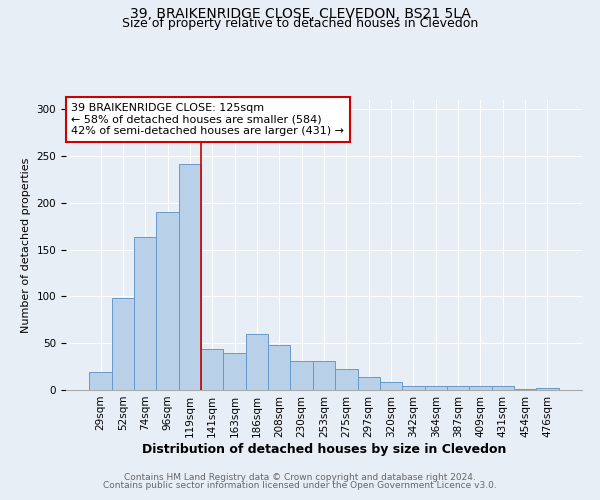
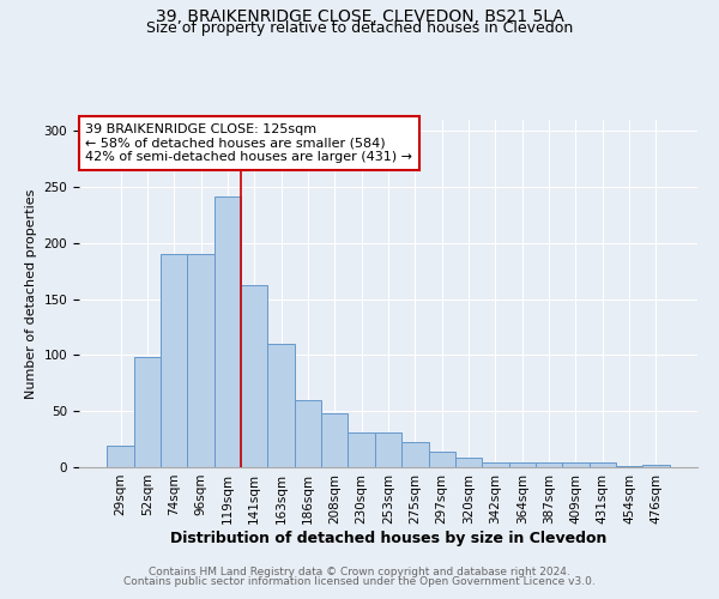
74sqm: 164 -> 190
141sqm: 44 -> 162
163sqm: 40 -> 110
